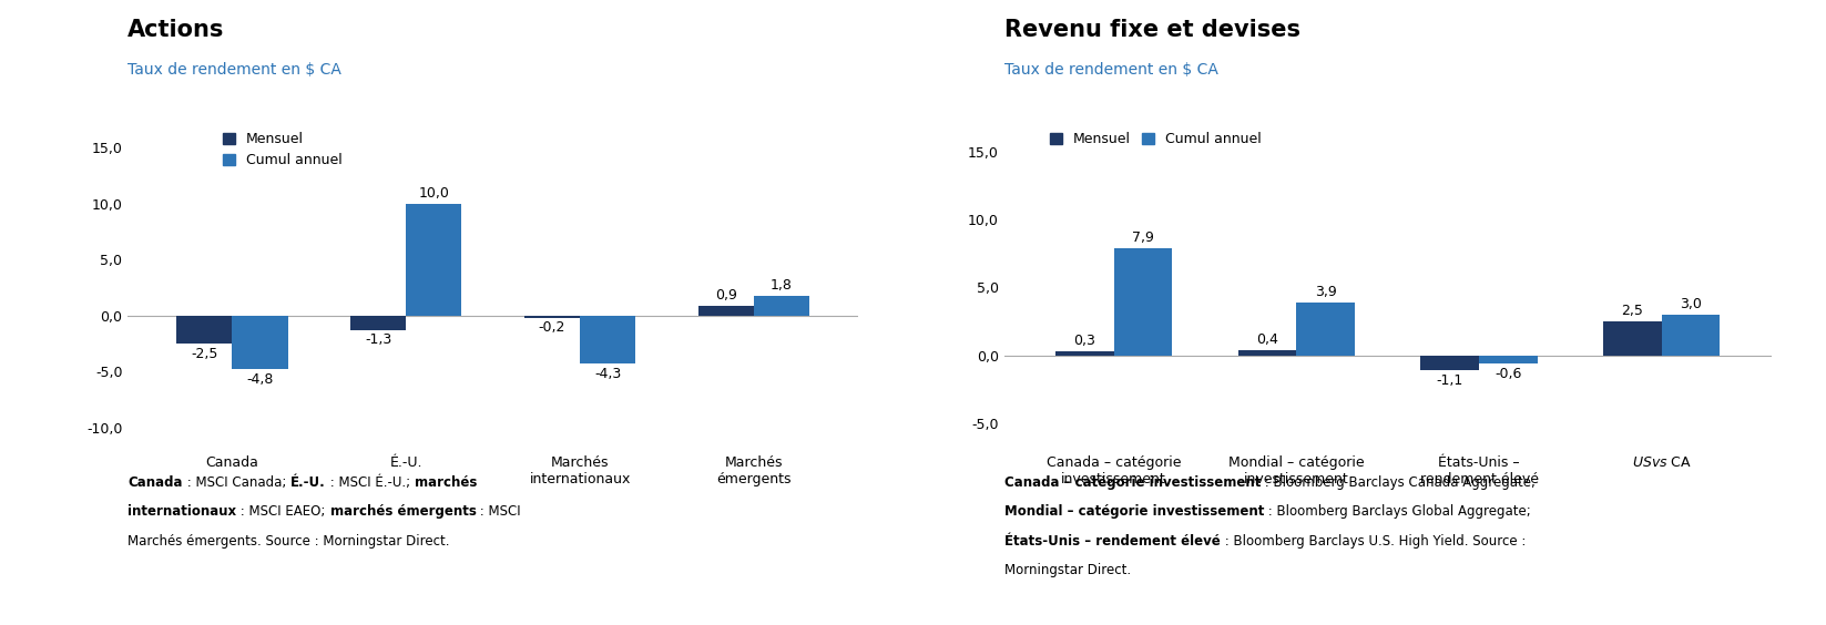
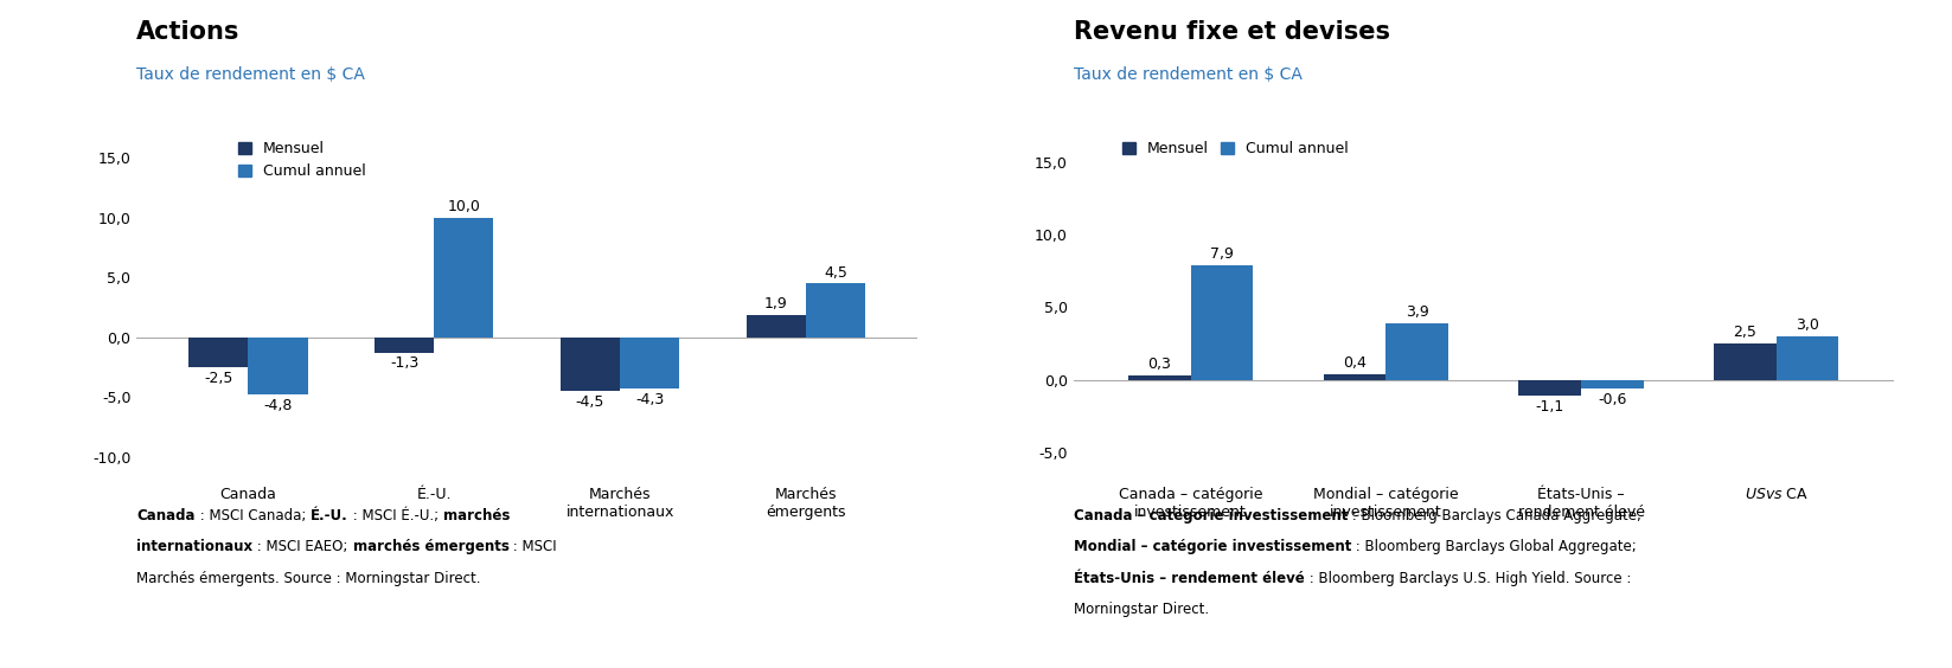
Mensuel/Marchés internationaux: -0,2 -> -4,5
Mensuel/Marchés émergents: 0,9 -> 1,9
Cumul annuel/Marchés émergents: 1,8 -> 4,5
